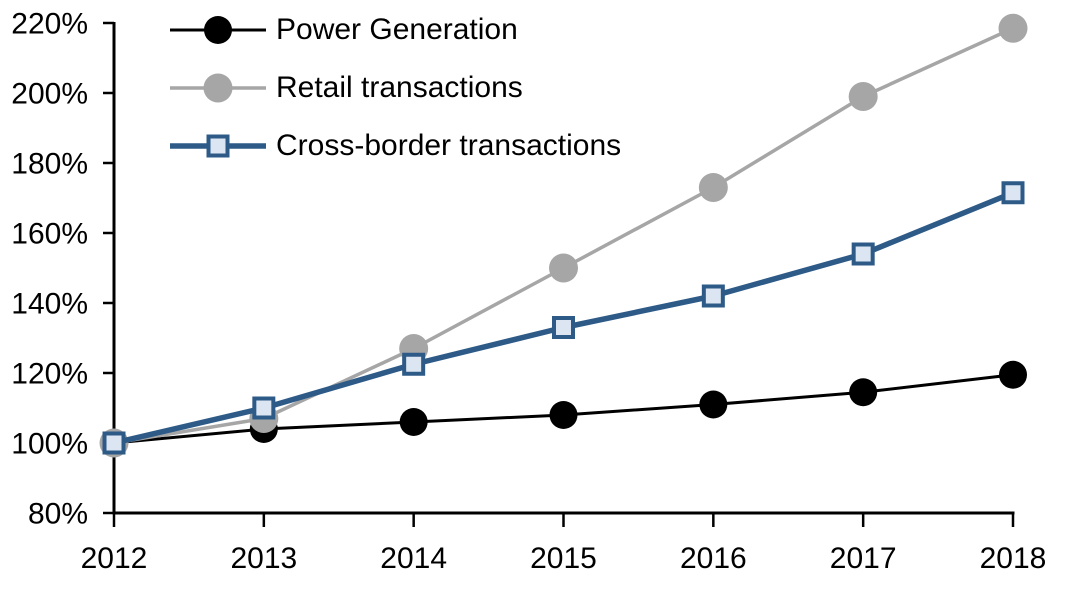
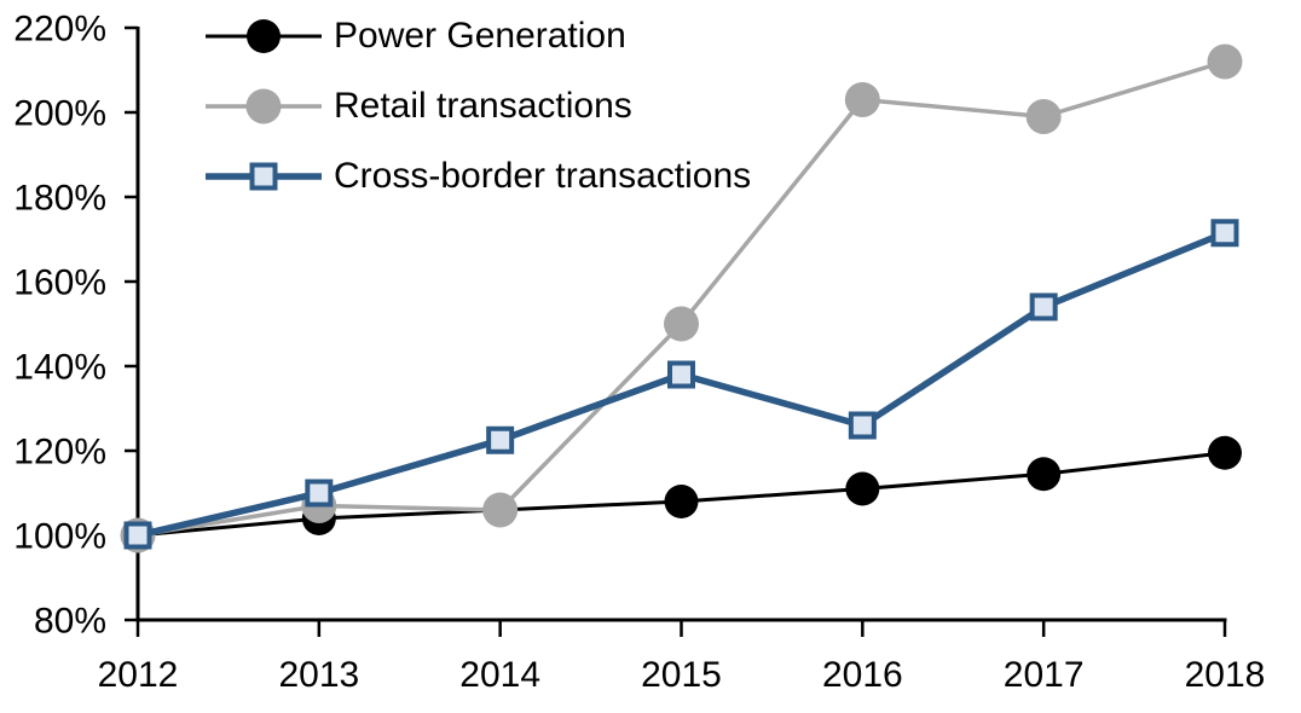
Retail transactions/2014: 127% -> 106%
Cross-border transactions/2015: 133% -> 138%
Retail transactions/2016: 173% -> 203%
Cross-border transactions/2016: 142% -> 126%
Retail transactions/2018: 218% -> 212%
